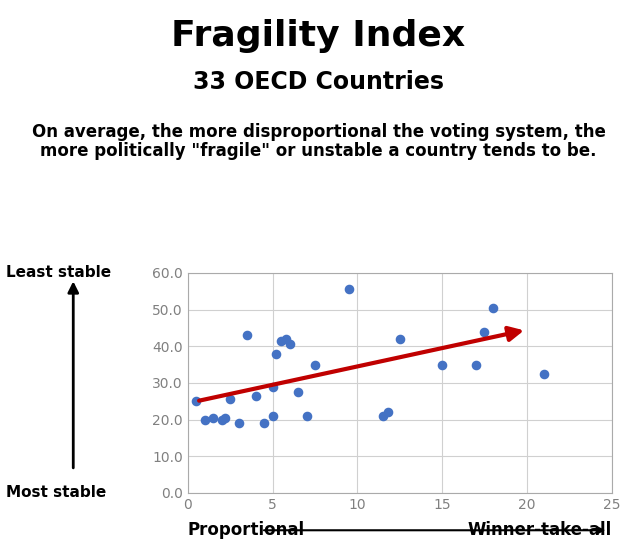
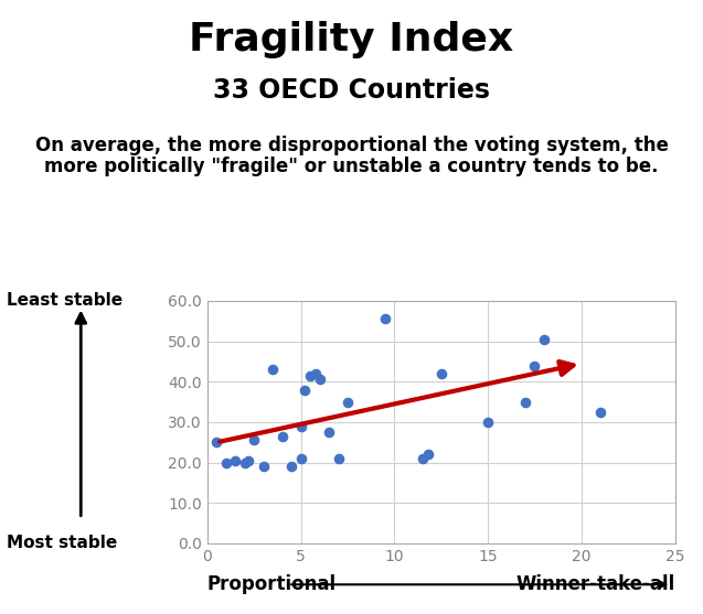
15: 35.0 -> 30.0
